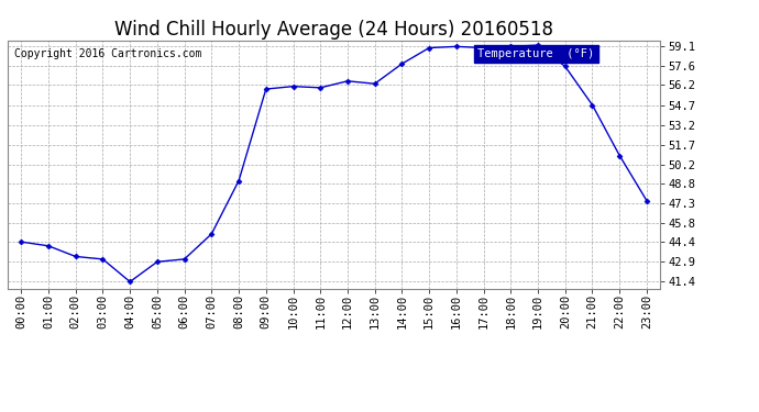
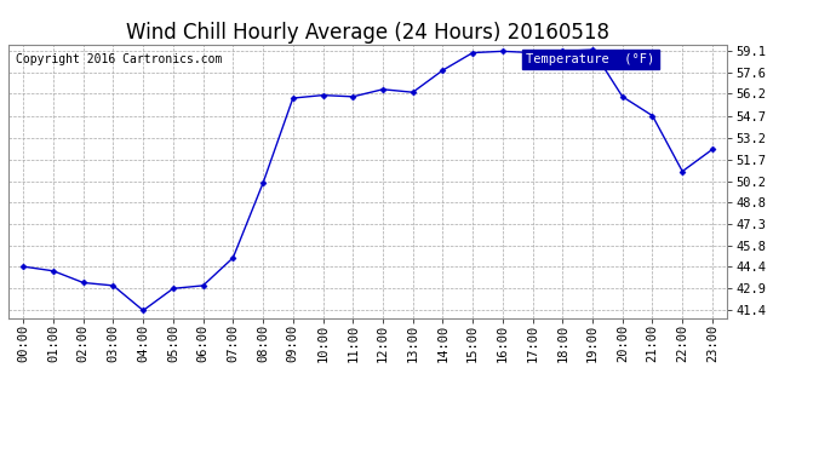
08:00: 49.0 -> 50.1
20:00: 57.6 -> 56.0
23:00: 47.5 -> 52.4
